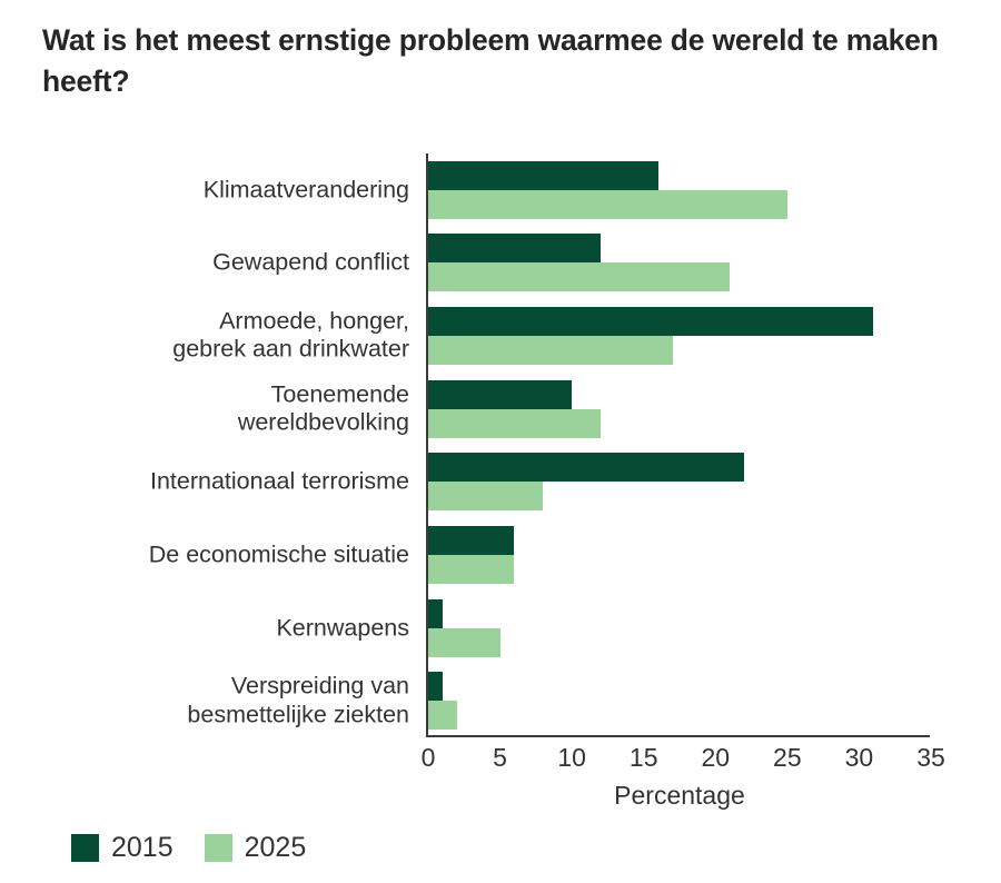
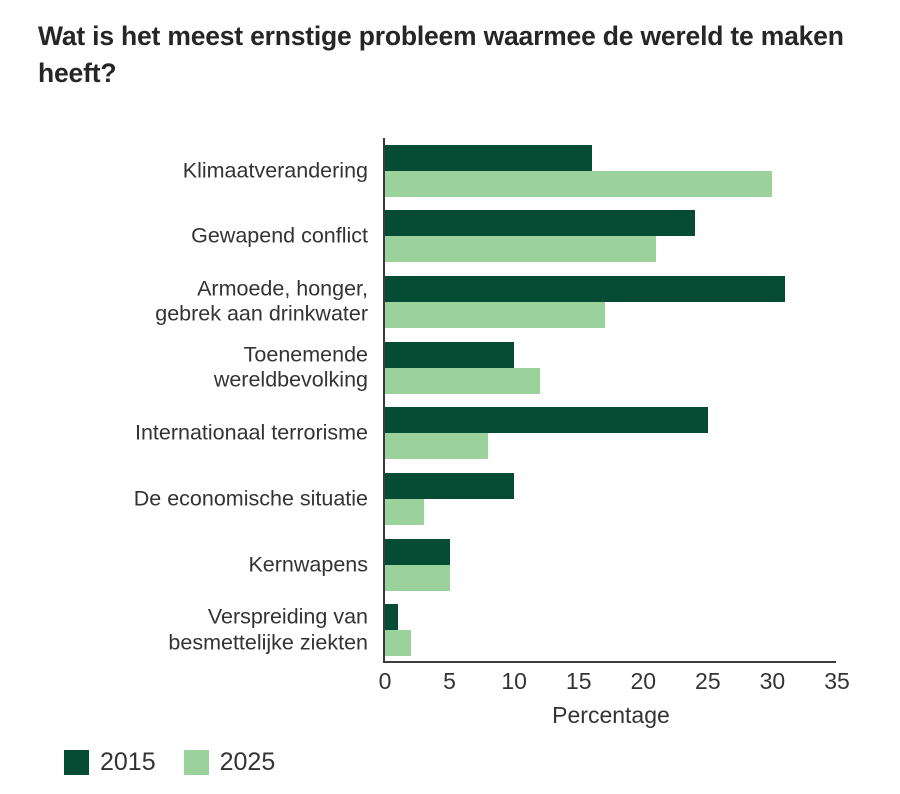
2025/Klimaatverandering: 25 -> 30
2015/Gewapend conflict: 12 -> 24
2015/Internationaal terrorisme: 22 -> 25
2015/De economische situatie: 6 -> 10
2025/De economische situatie: 6 -> 3
2015/Kernwapens: 1 -> 5
